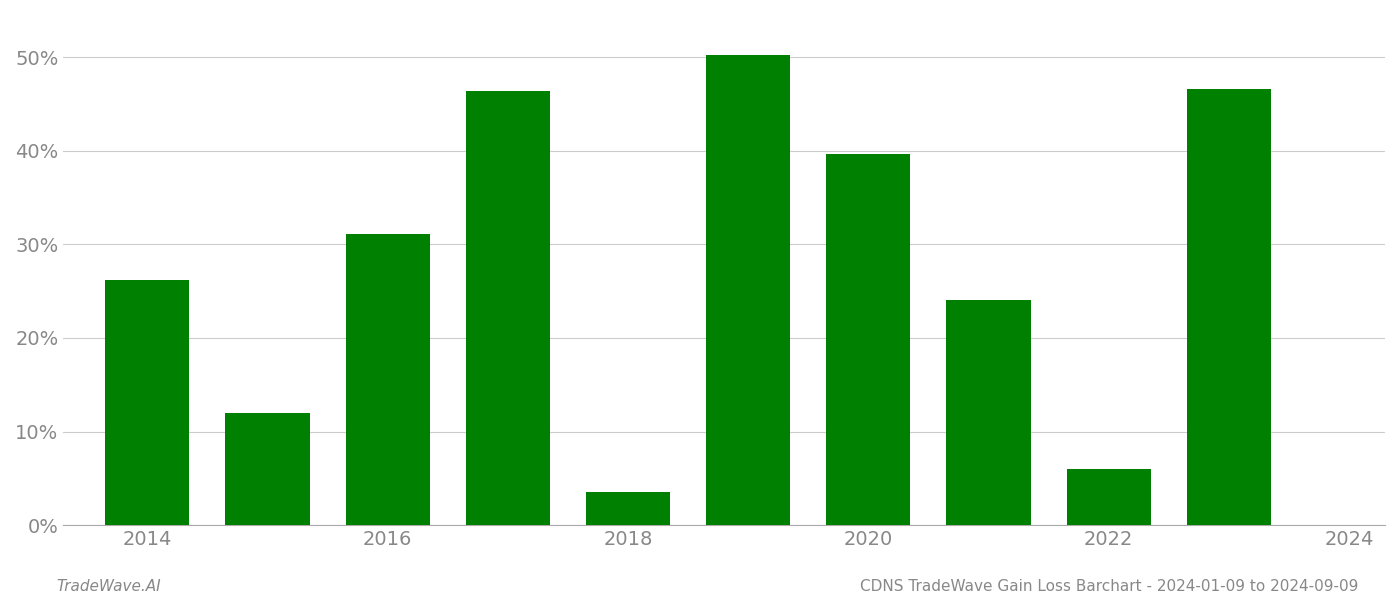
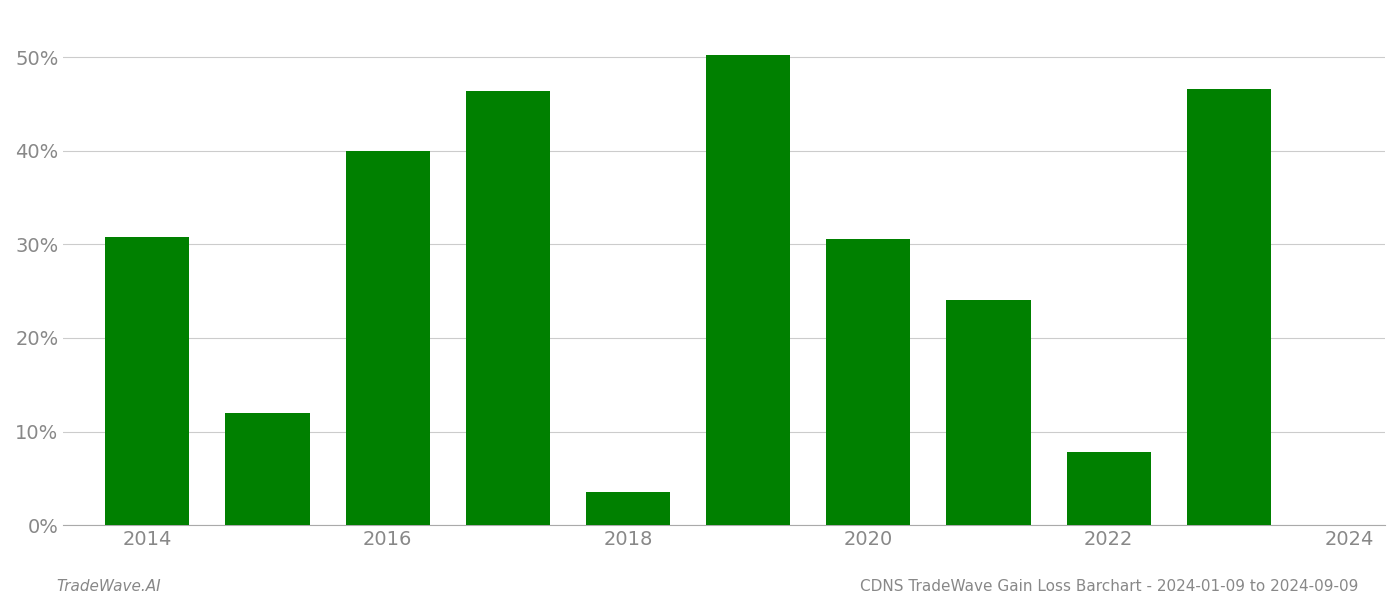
2014: 26.2% -> 30.8%
2016: 31.1% -> 40.0%
2020: 39.6% -> 30.6%
2022: 6.0% -> 7.8%
